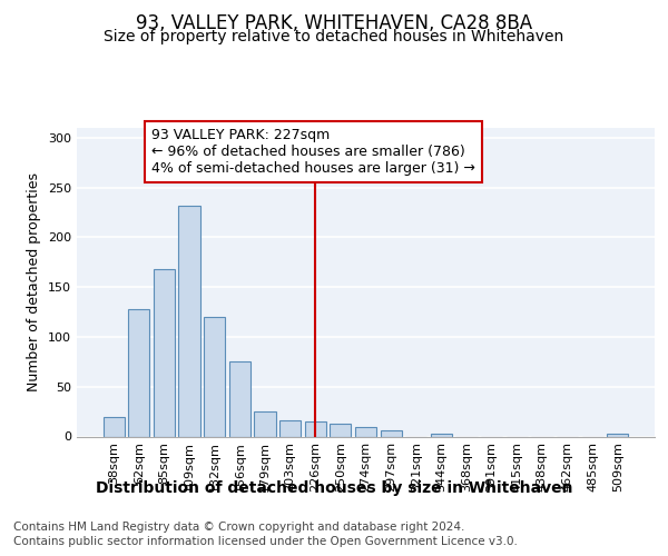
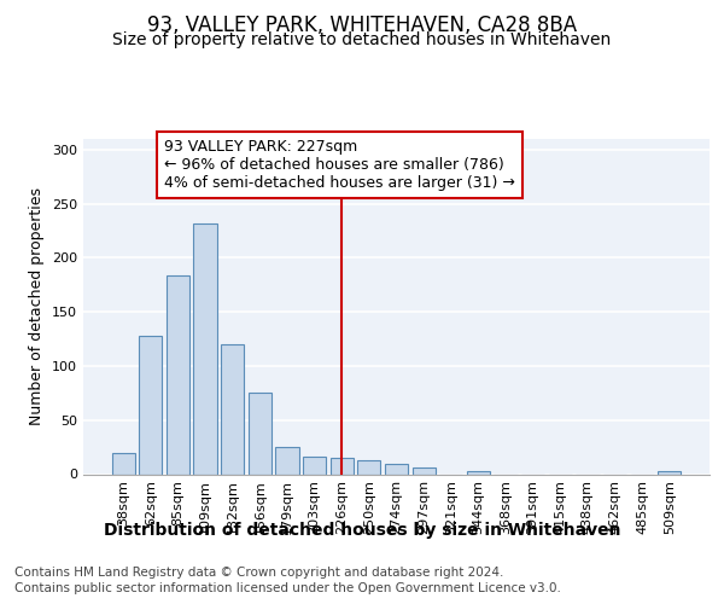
85sqm: 168 -> 184
